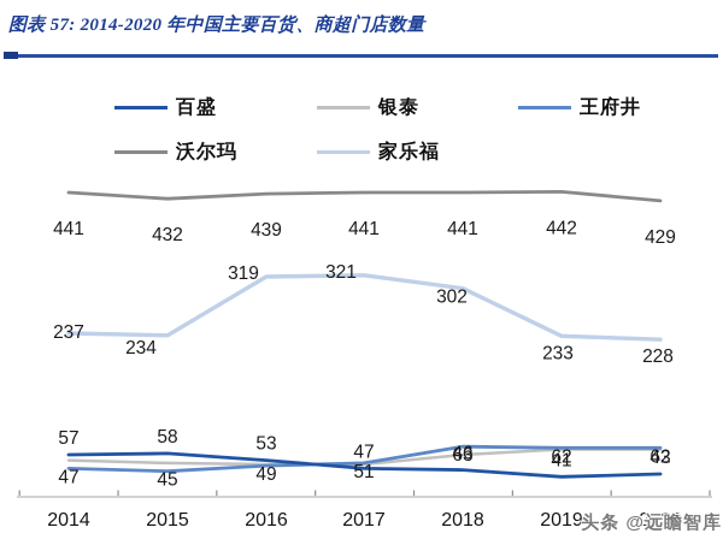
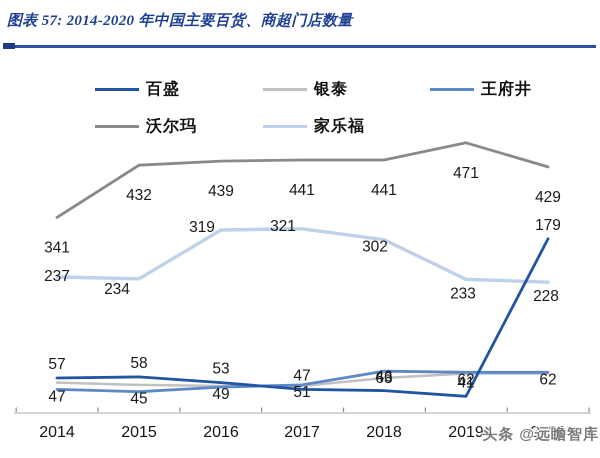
沃尔玛/2014: 441 -> 341
沃尔玛/2019: 442 -> 471
百盛/2020: 43 -> 179
